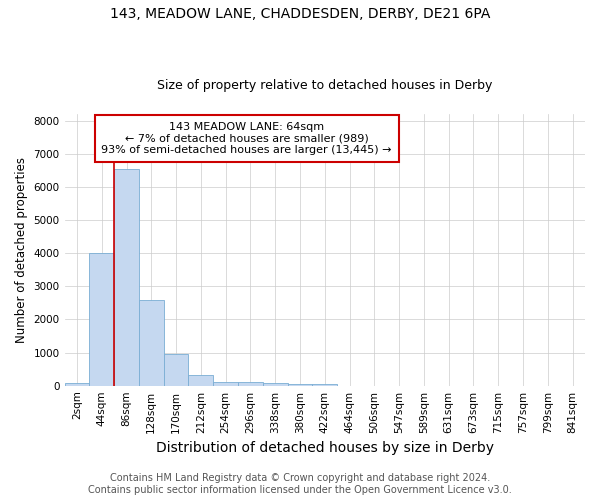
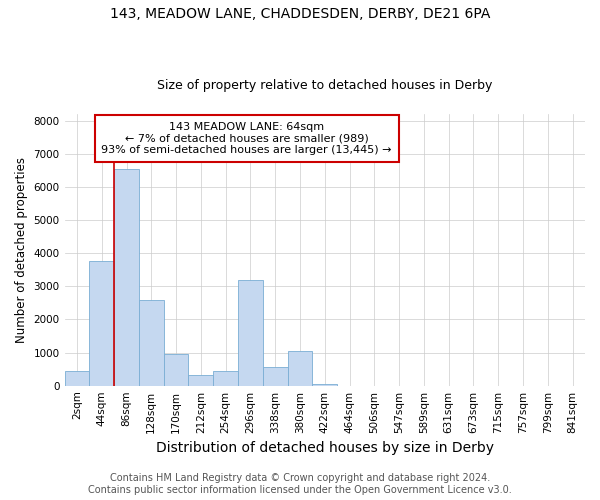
2sqm: 80 -> 450
44sqm: 4000 -> 3750
254sqm: 120 -> 450
296sqm: 100 -> 3200
338sqm: 80 -> 550
380sqm: 50 -> 1050
